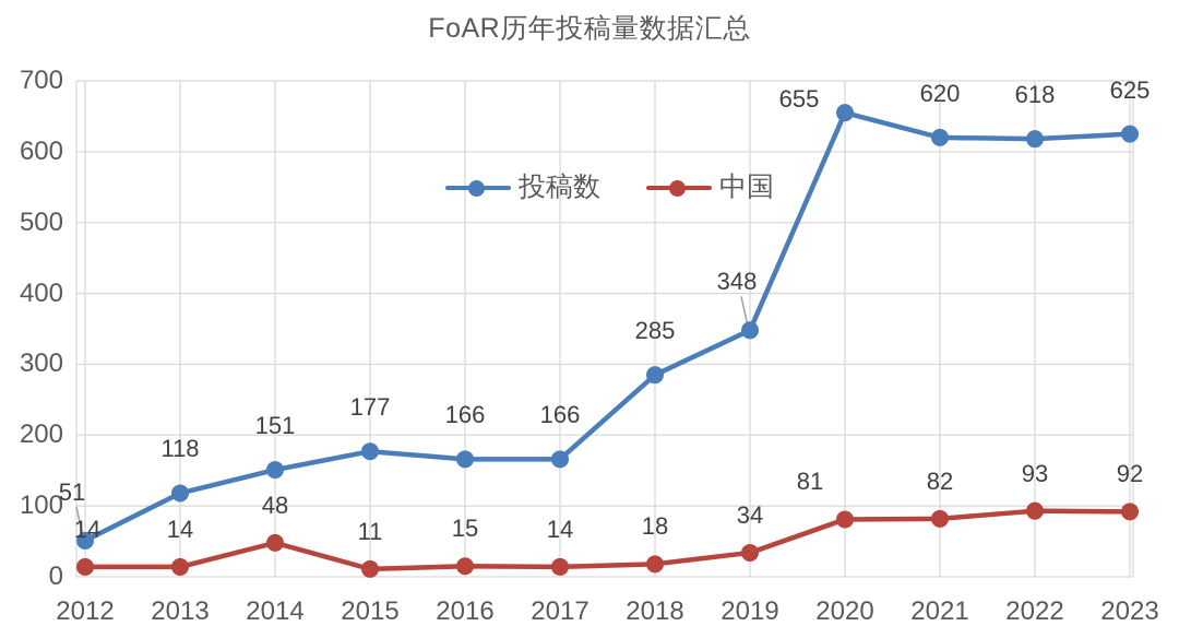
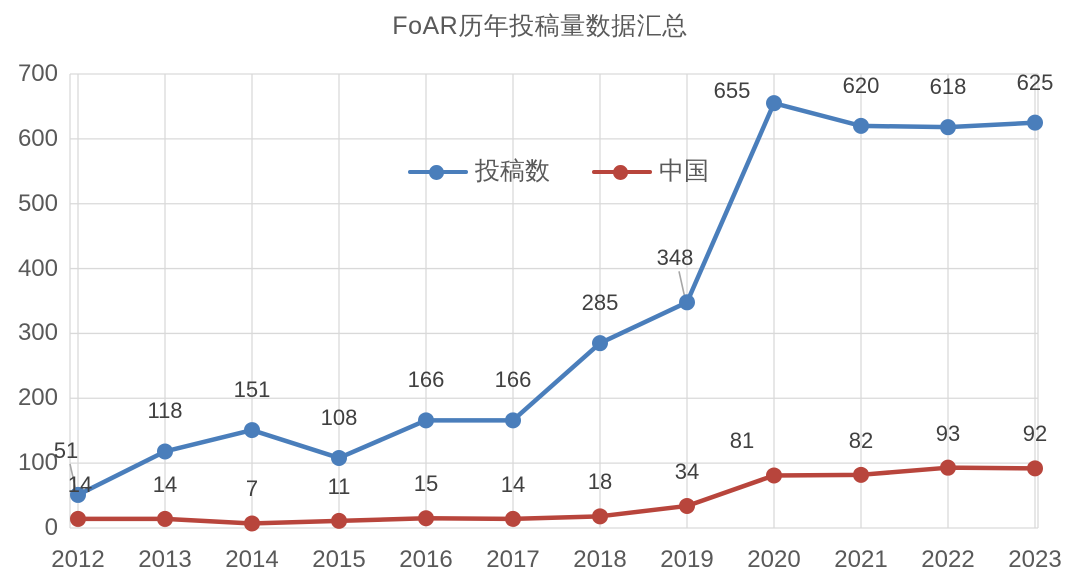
中国/2014: 48 -> 7
投稿数/2015: 177 -> 108
